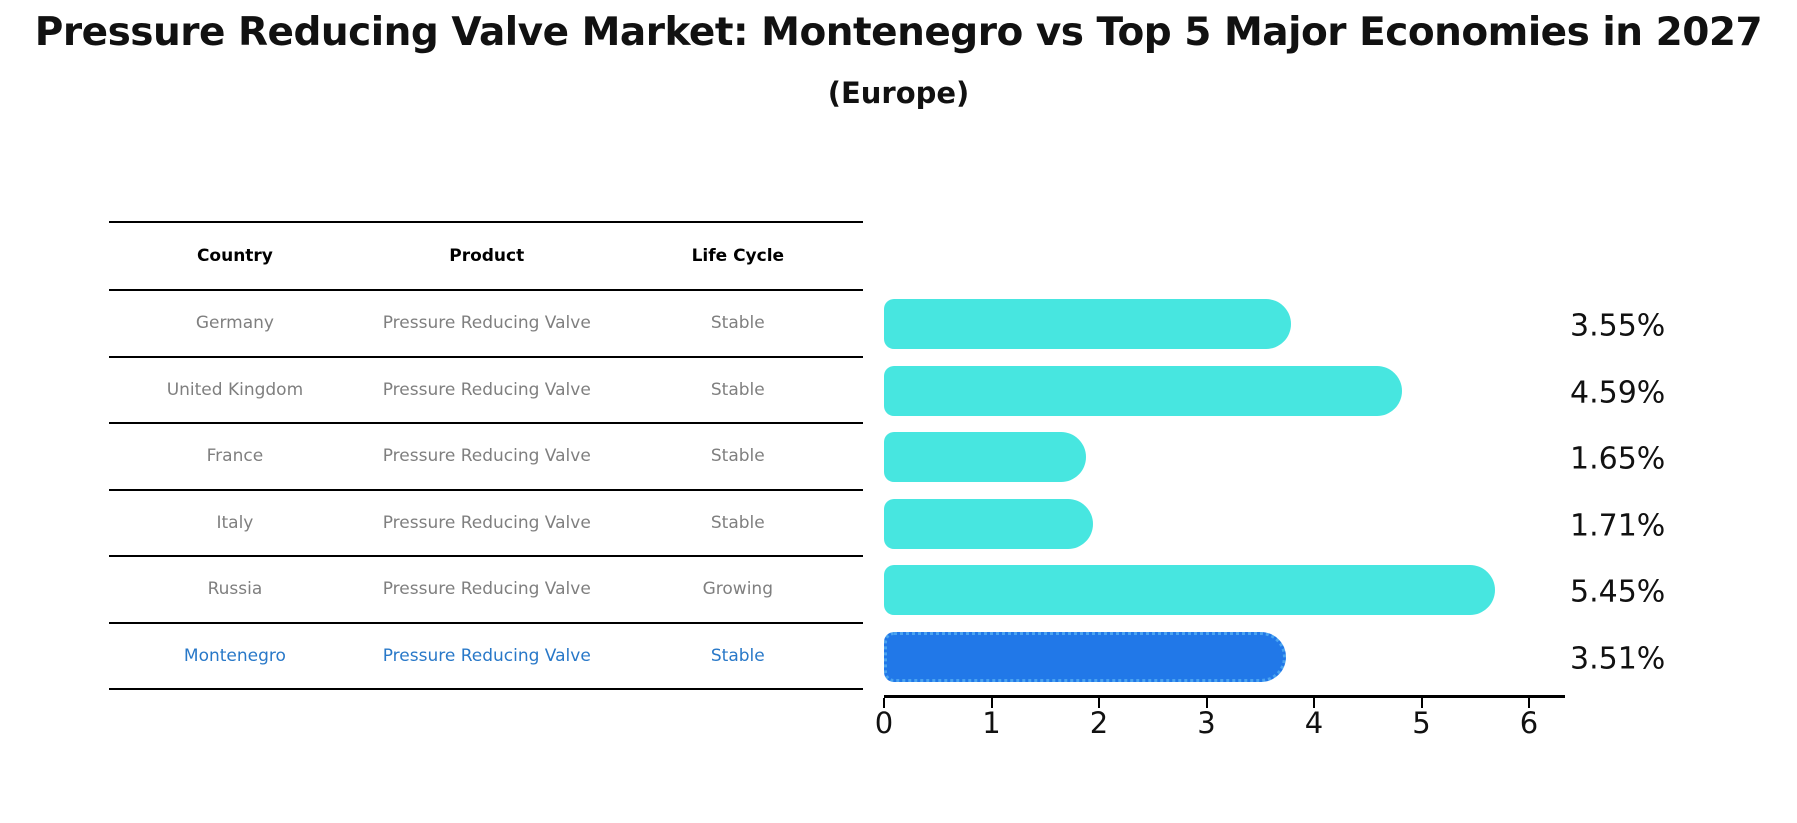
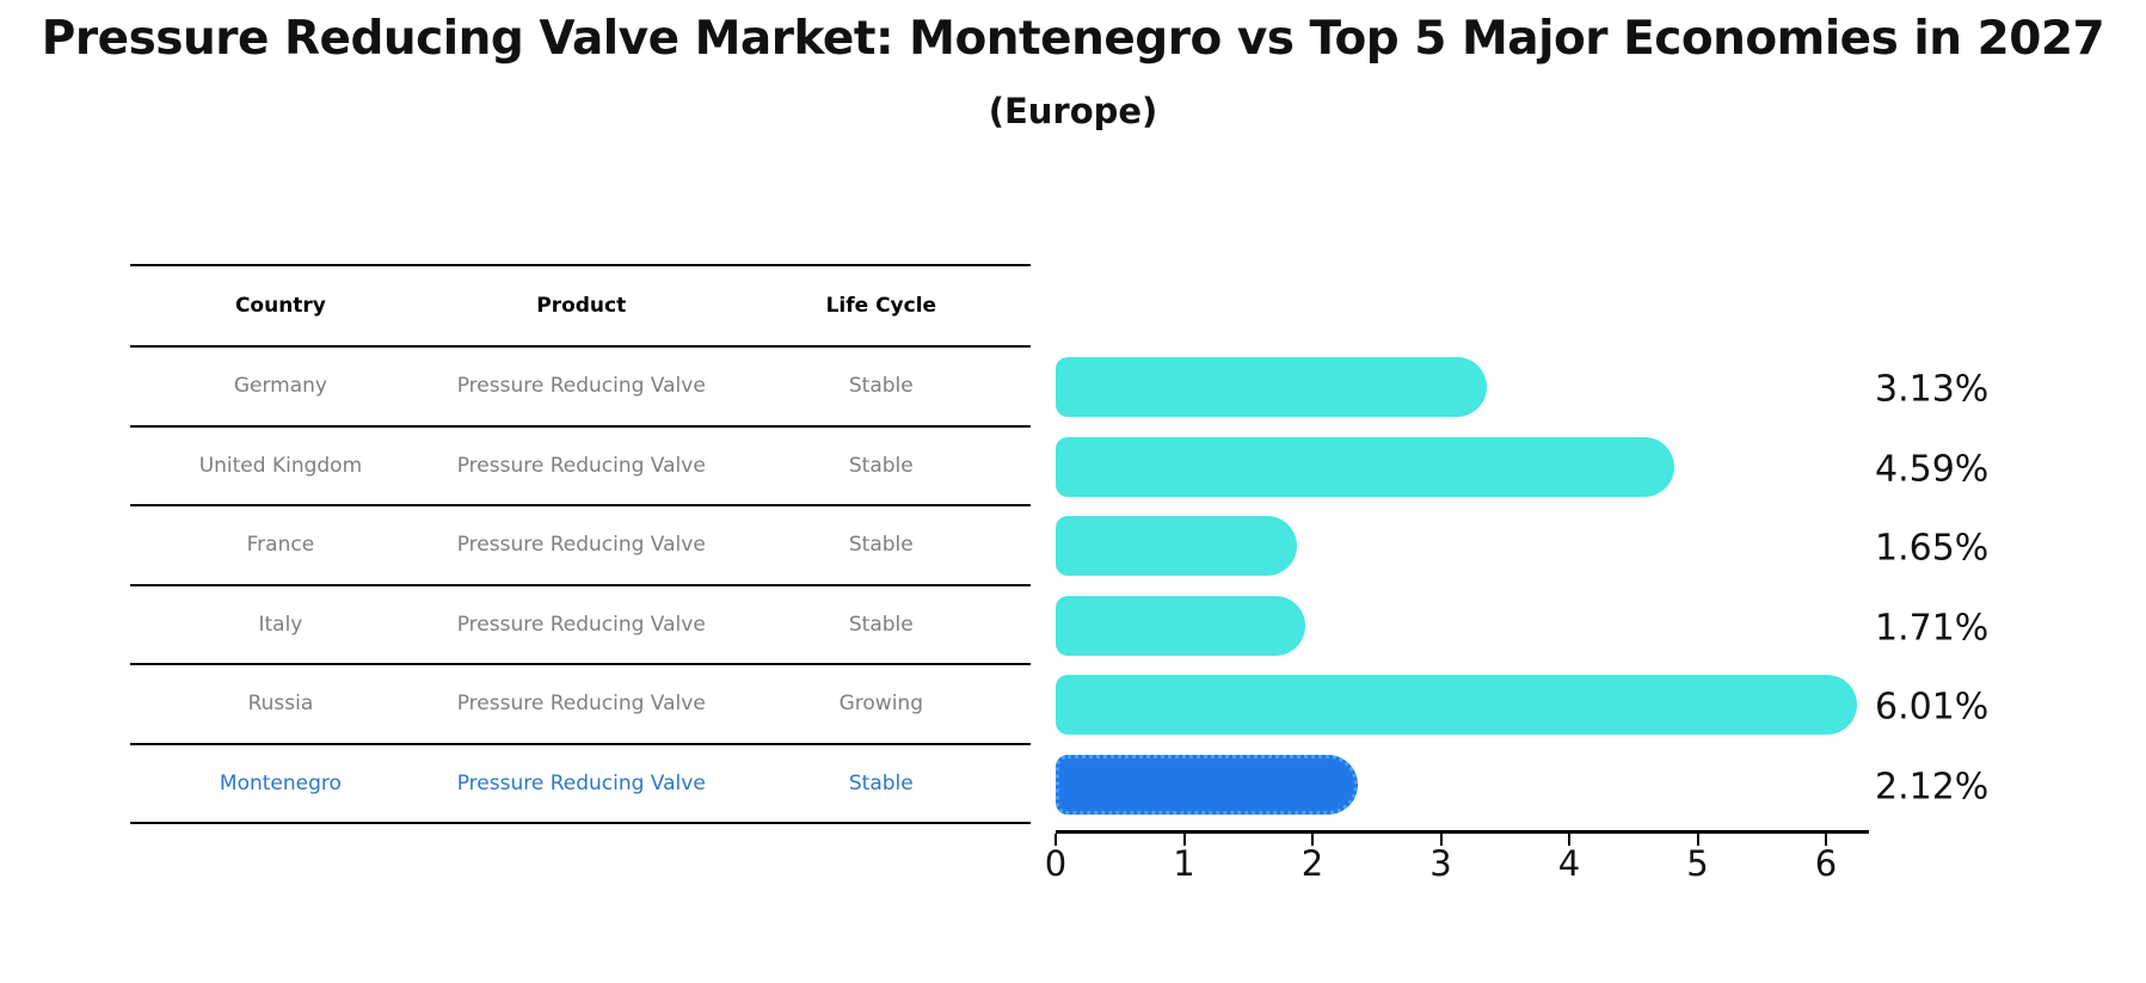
Germany: 3.55% -> 3.13%
Russia: 5.45% -> 6.01%
Montenegro: 3.51% -> 2.12%
